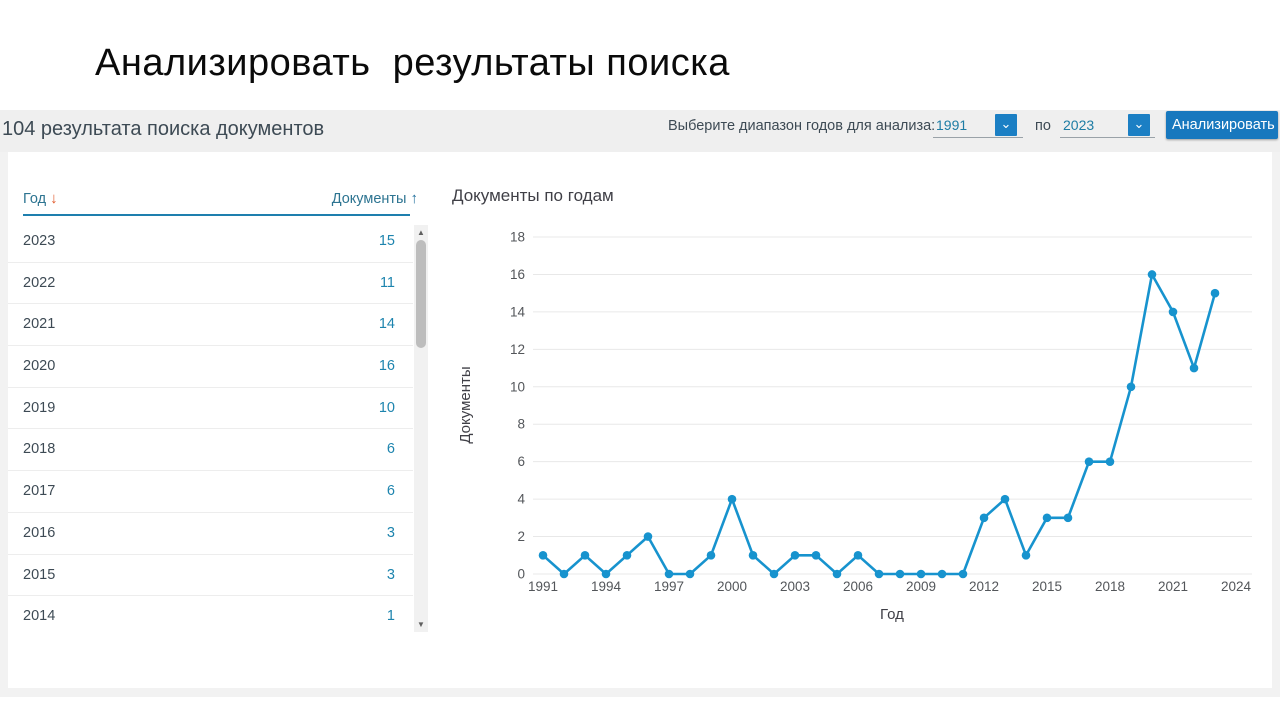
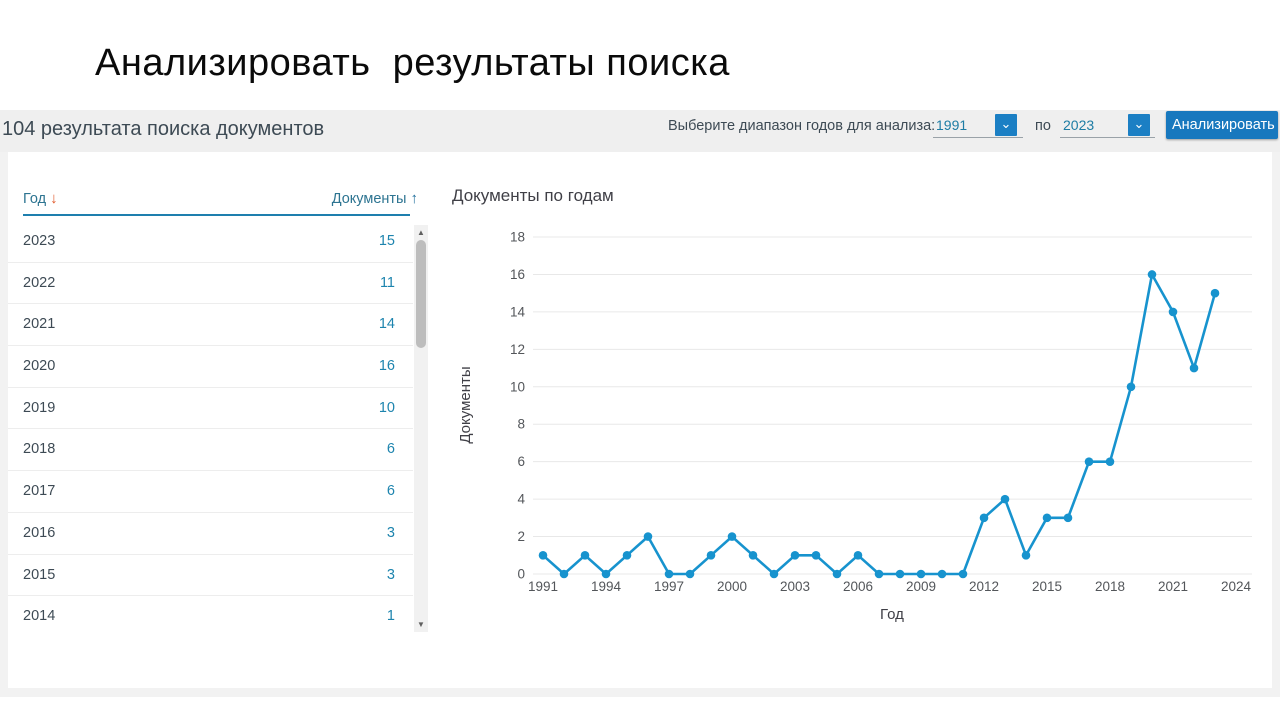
2000: 4 -> 2
